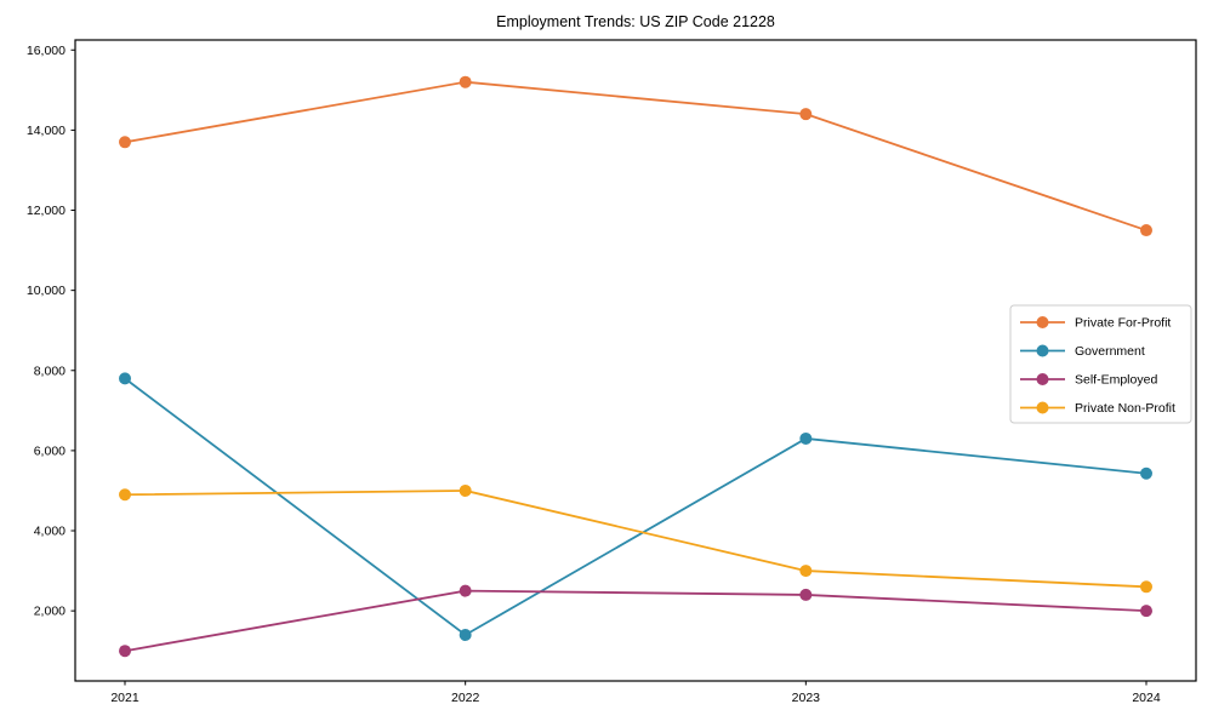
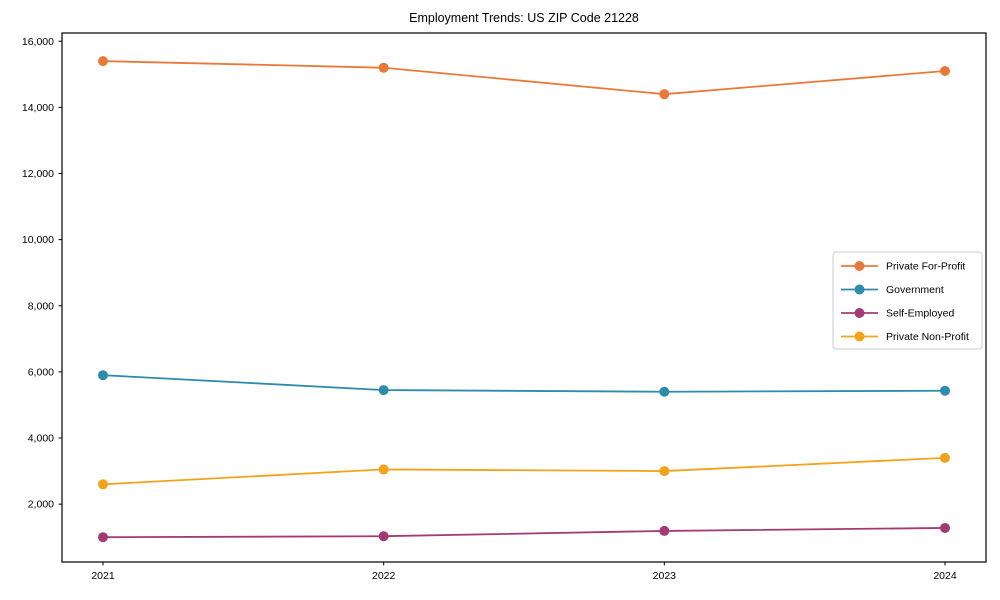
Private For-Profit/2021: 13700 -> 15400
Government/2021: 7800 -> 5900
Private Non-Profit/2021: 4900 -> 2600
Government/2022: 1400 -> 5400
Self-Employed/2022: 2500 -> 1000
Private Non-Profit/2022: 5000 -> 3000
Government/2023: 6300 -> 5400
Self-Employed/2023: 2400 -> 1200
Private For-Profit/2024: 11500 -> 15100
Self-Employed/2024: 2000 -> 1300
Private Non-Profit/2024: 2600 -> 3400
